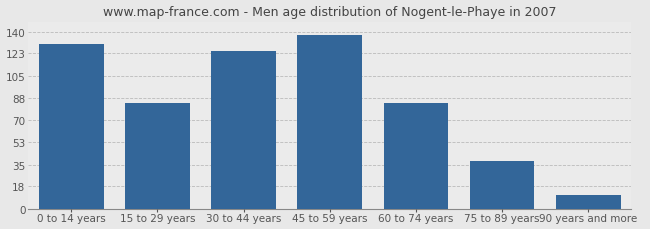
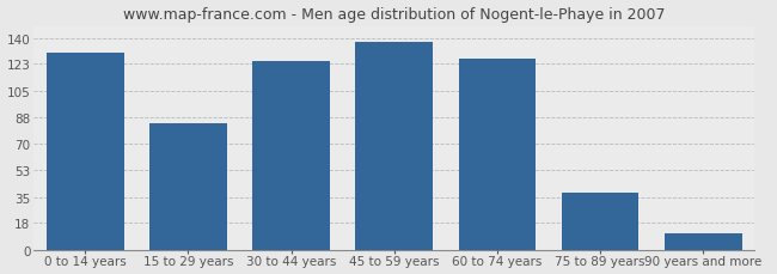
60 to 74 years: 84 -> 126
